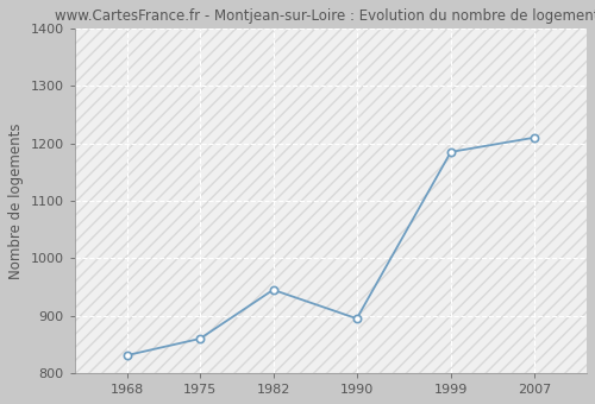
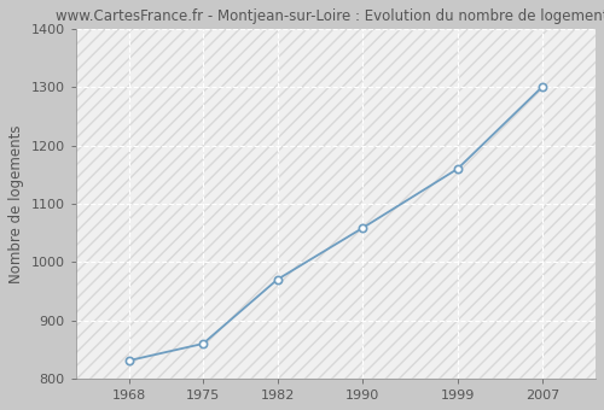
1982: 945 -> 970
1990: 895 -> 1058
1999: 1185 -> 1160
2007: 1210 -> 1301
